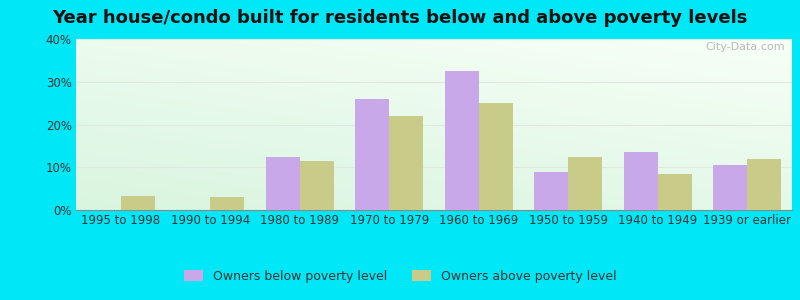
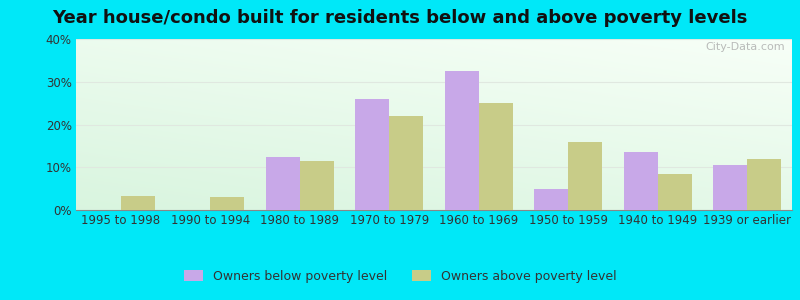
Owners below poverty level/1950 to 1959: 9.0% -> 5.0%
Owners above poverty level/1950 to 1959: 12.5% -> 16.0%
